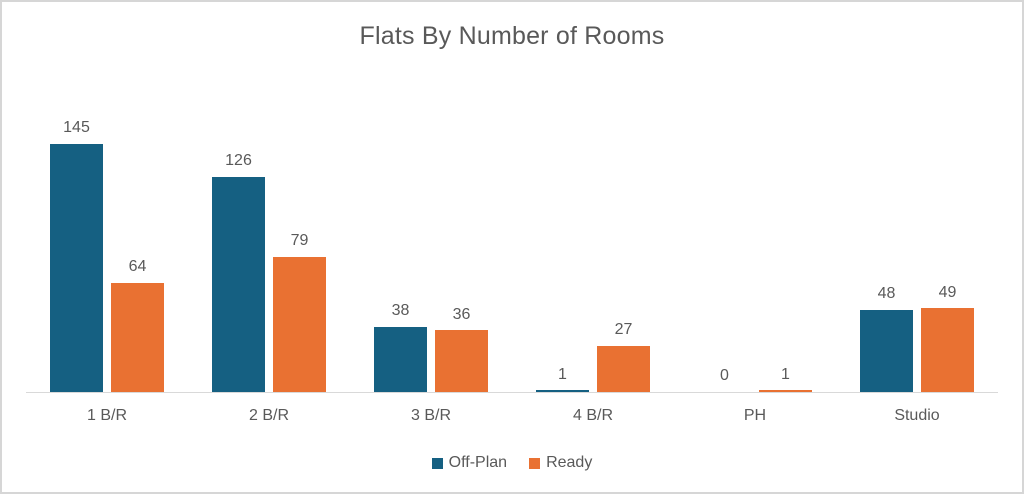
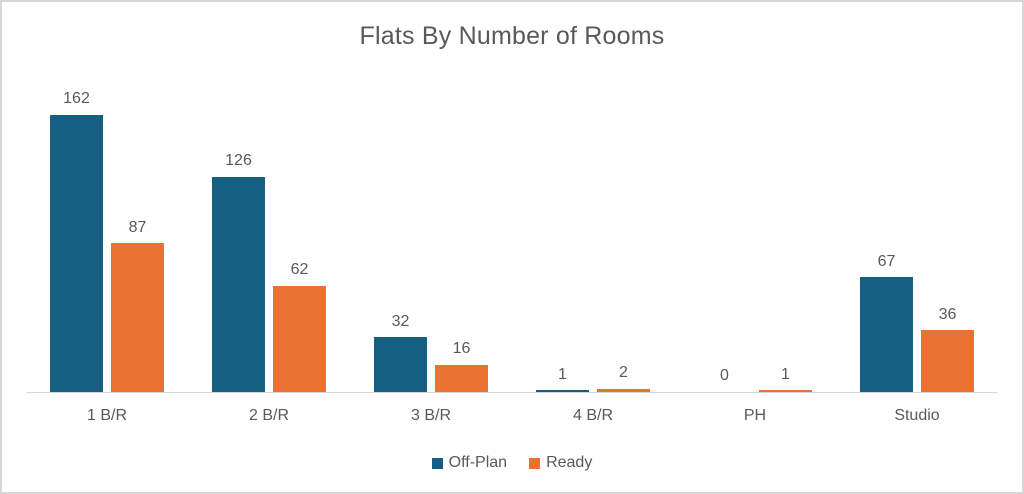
Off-Plan/1 B/R: 145 -> 162
Ready/1 B/R: 64 -> 87
Ready/2 B/R: 79 -> 62
Off-Plan/3 B/R: 38 -> 32
Ready/3 B/R: 36 -> 16
Ready/4 B/R: 27 -> 2
Off-Plan/Studio: 48 -> 67
Ready/Studio: 49 -> 36
